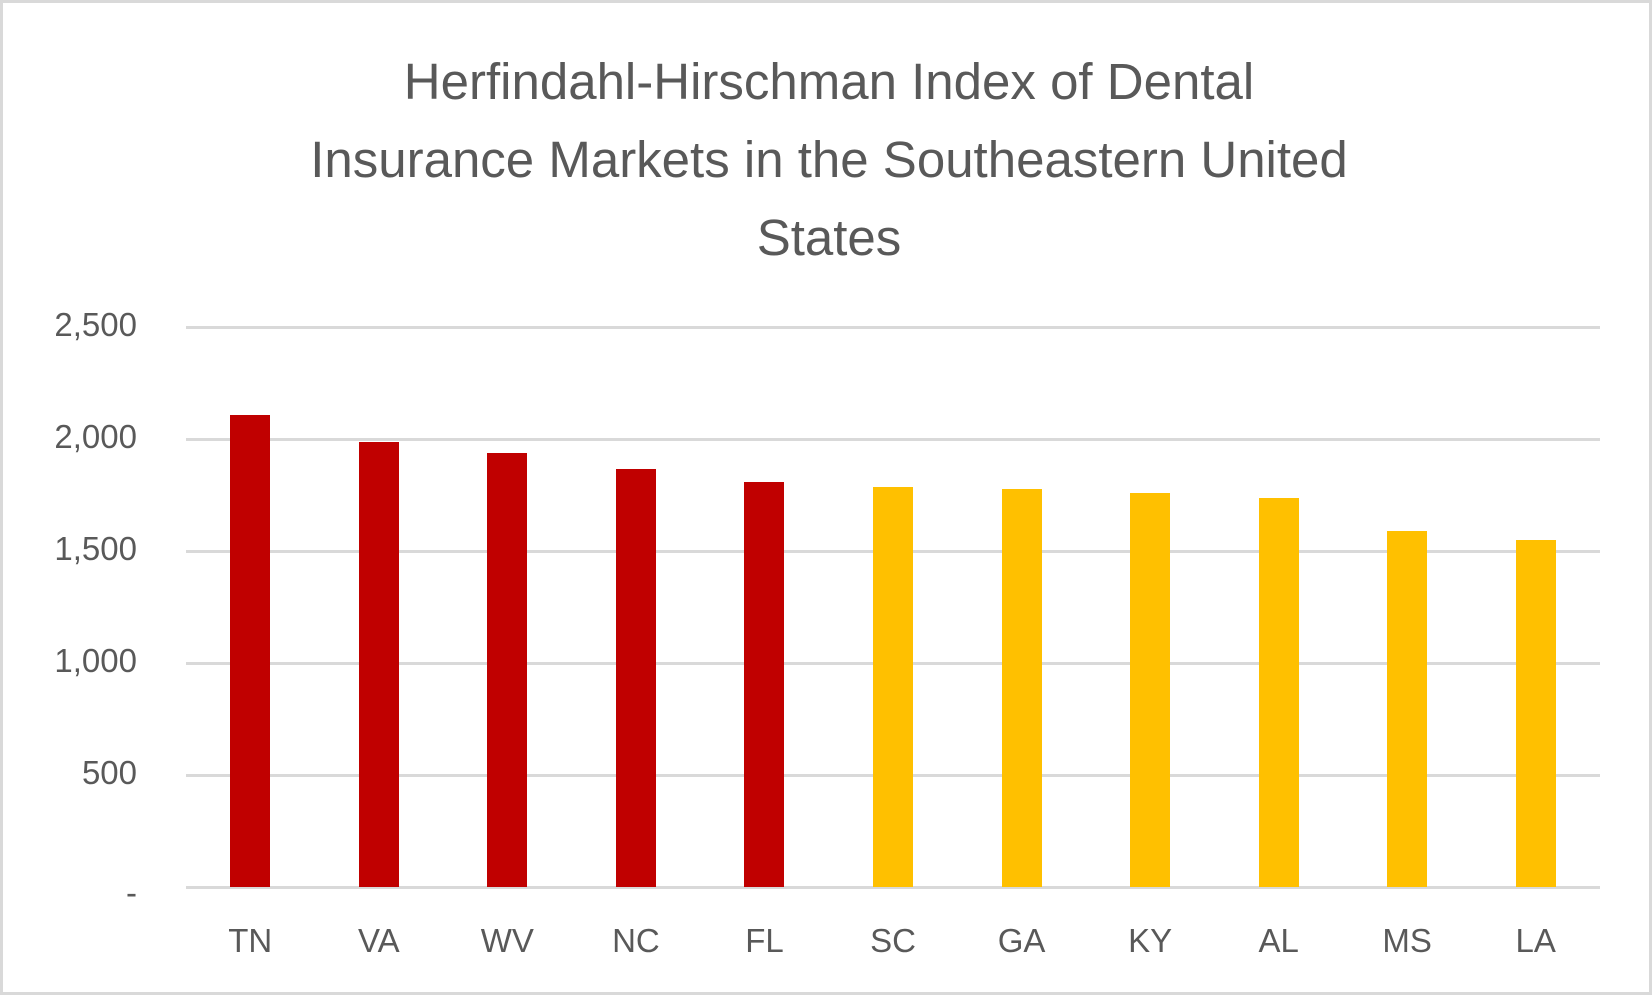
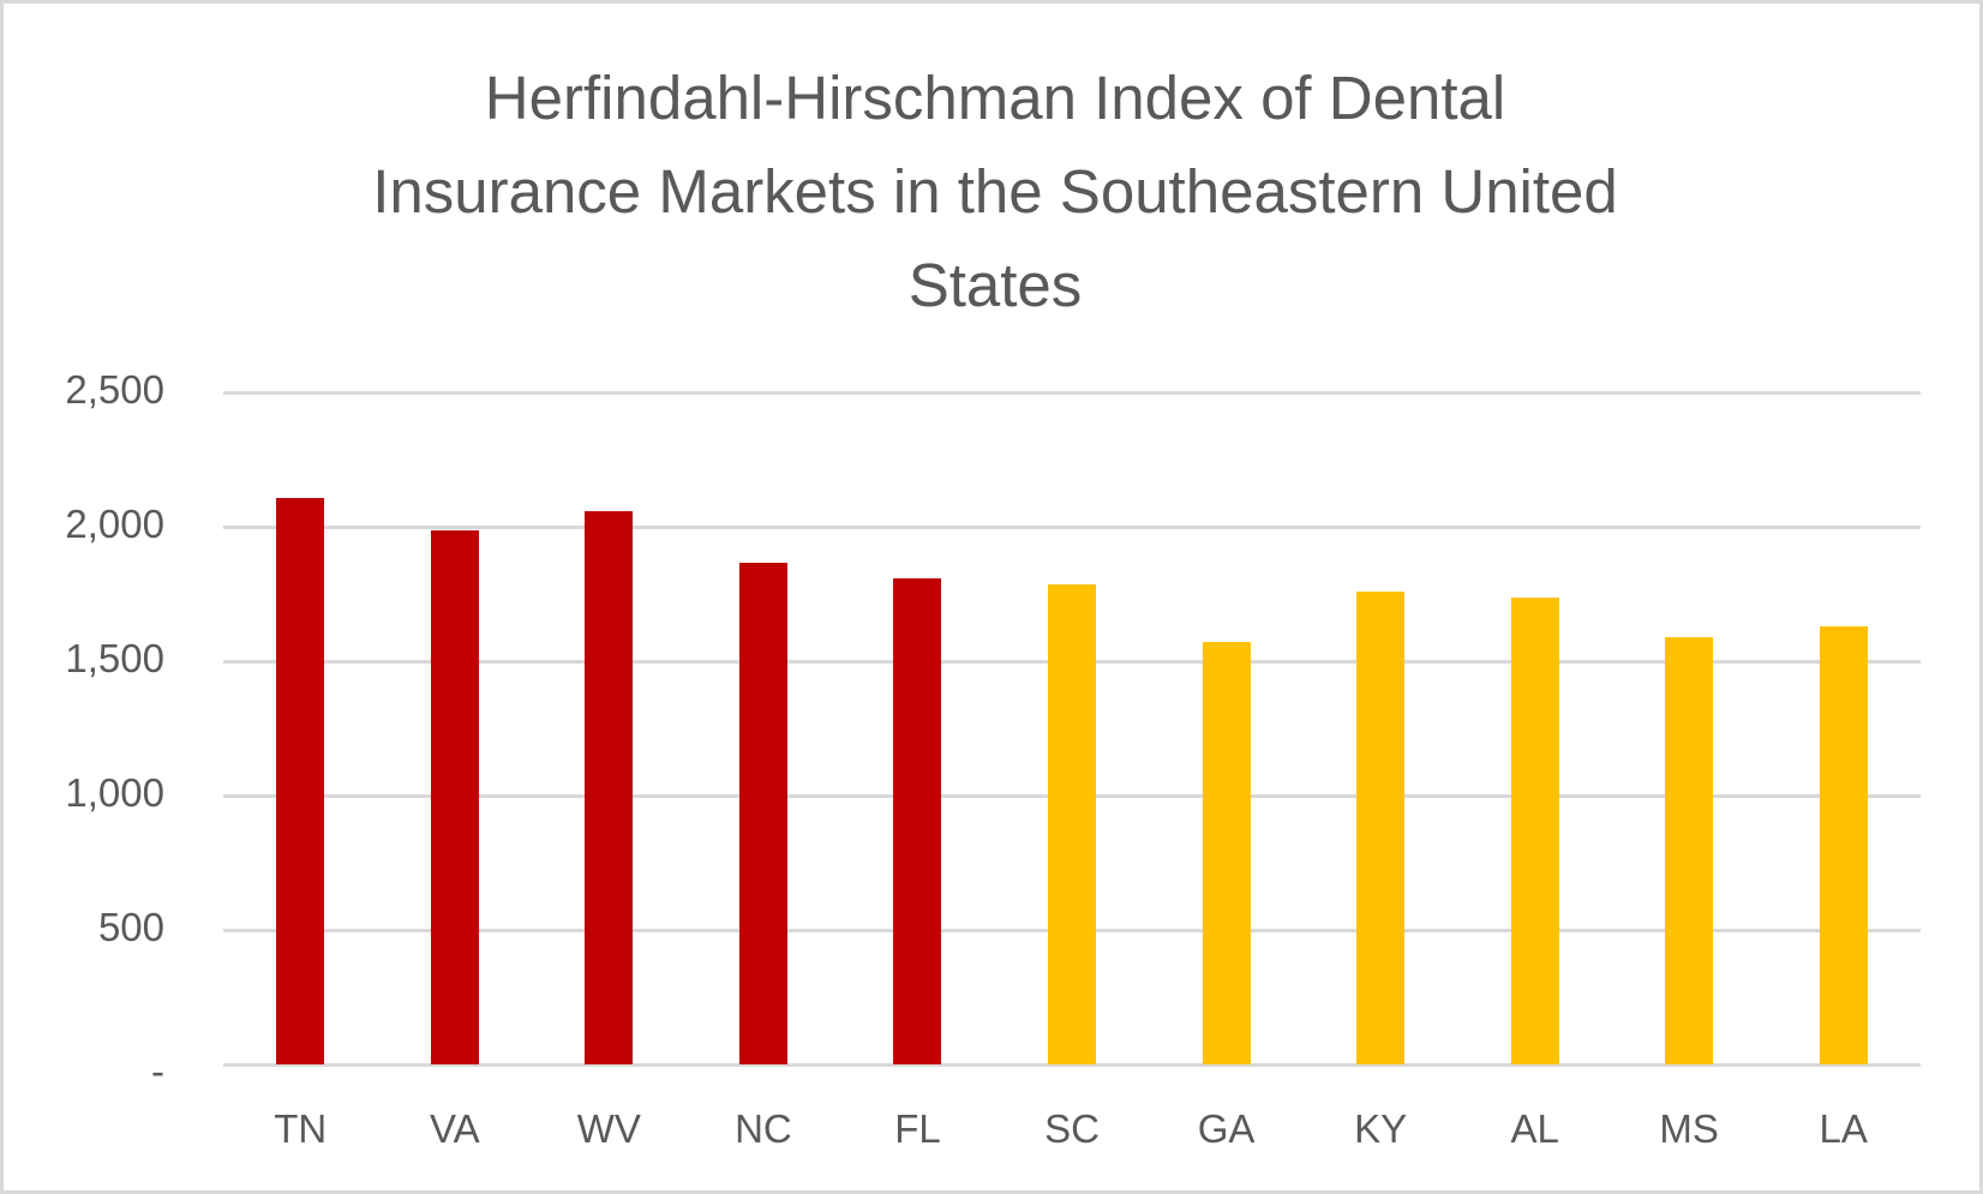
WV: 1940 -> 2060
GA: 1780 -> 1570
LA: 1550 -> 1630
